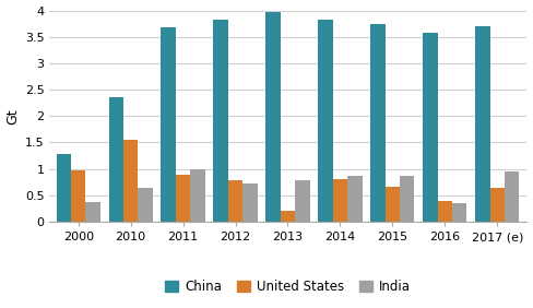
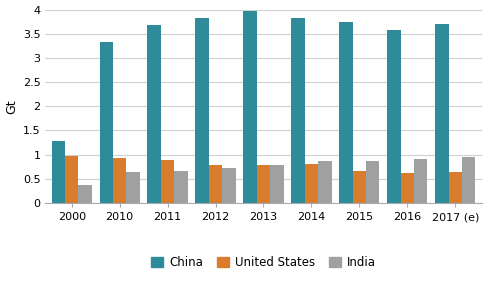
China/2010: 2.35 -> 3.33
United States/2010: 1.55 -> 0.93
India/2011: 1.00 -> 0.67
United States/2013: 0.20 -> 0.79
United States/2016: 0.40 -> 0.62
India/2016: 0.35 -> 0.91
